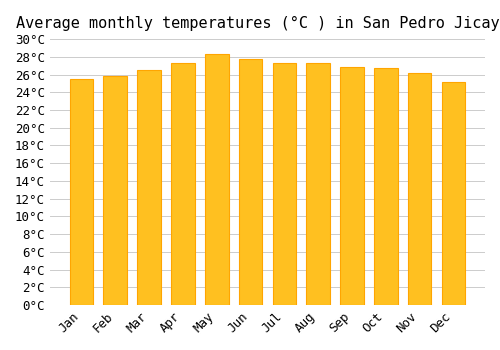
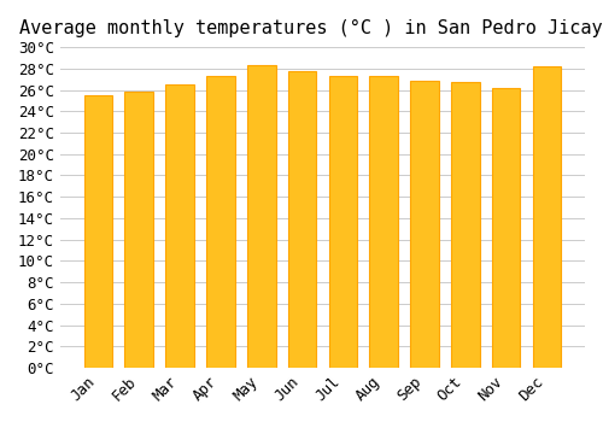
Dec: 25.2°C -> 28.2°C
